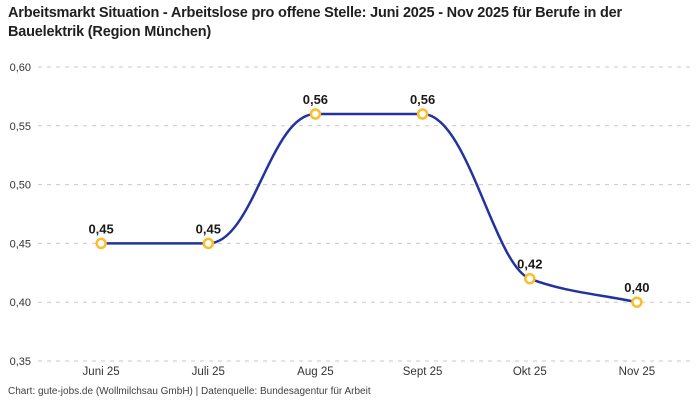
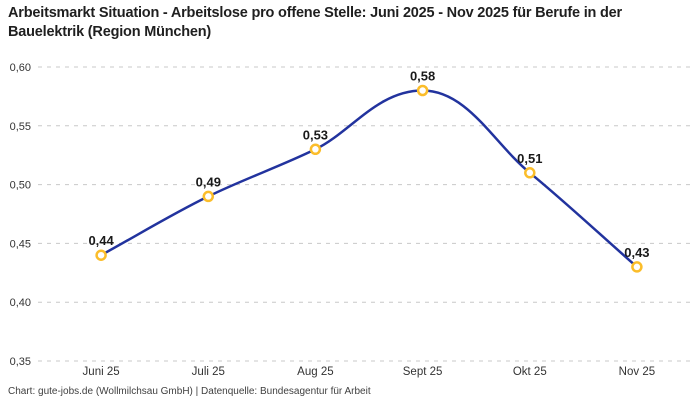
Juni 25: 0,45 -> 0,44
Juli 25: 0,45 -> 0,49
Aug 25: 0,56 -> 0,53
Sept 25: 0,56 -> 0,58
Okt 25: 0,42 -> 0,51
Nov 25: 0,40 -> 0,43
